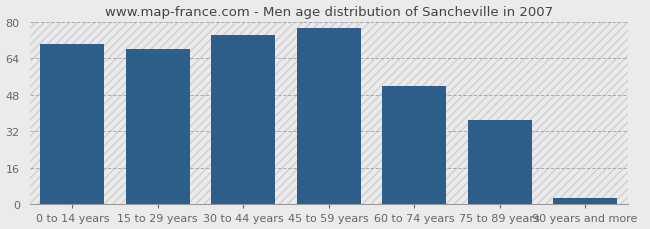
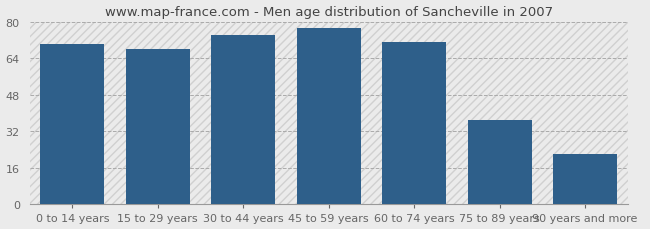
60 to 74 years: 52 -> 71
90 years and more: 3 -> 22
